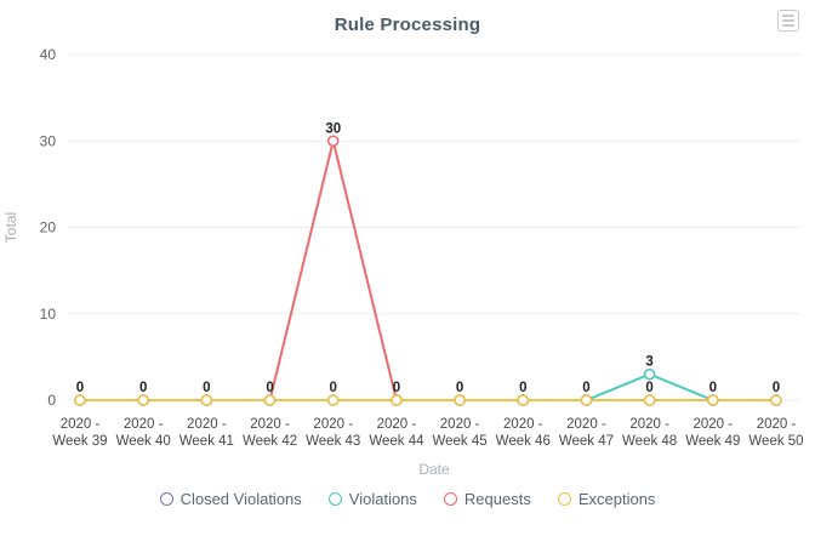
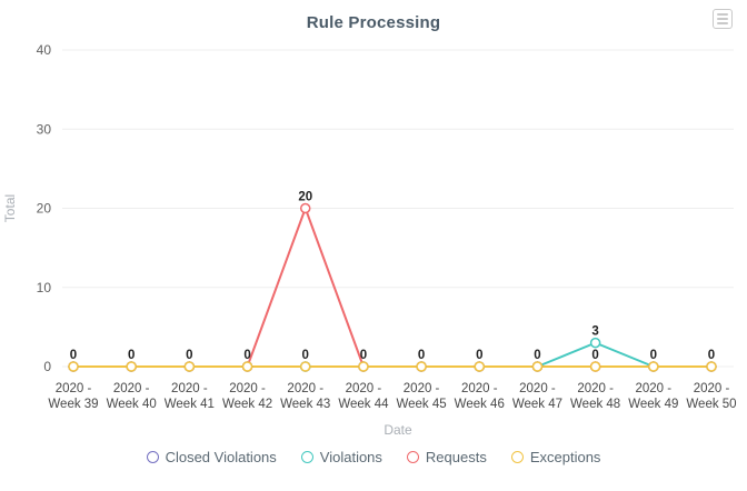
Requests/2020 - Week 43: 30 -> 20
